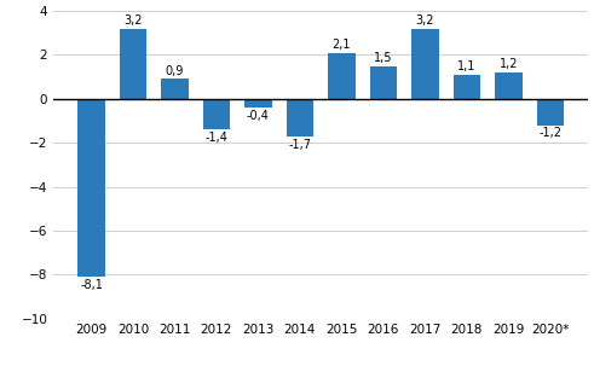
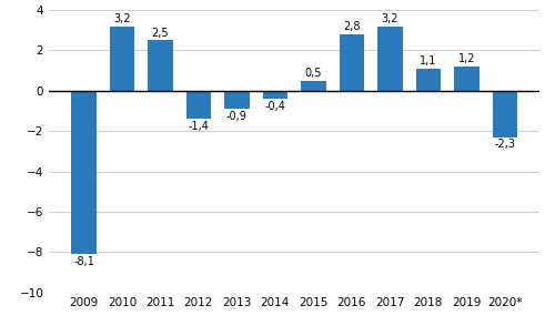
2011: 0,9 -> 2,5
2013: -0,4 -> -0,9
2014: -1,7 -> -0,4
2015: 2,1 -> 0,5
2016: 1,5 -> 2,8
2020*: -1,2 -> -2,3
